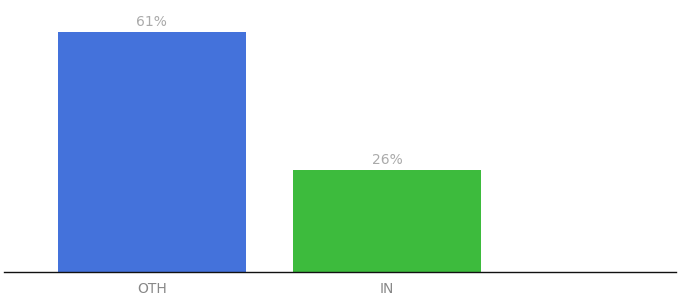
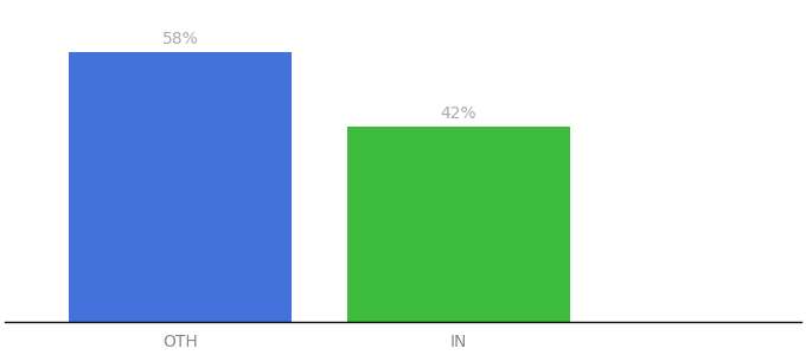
OTH: 61% -> 58%
IN: 26% -> 42%
